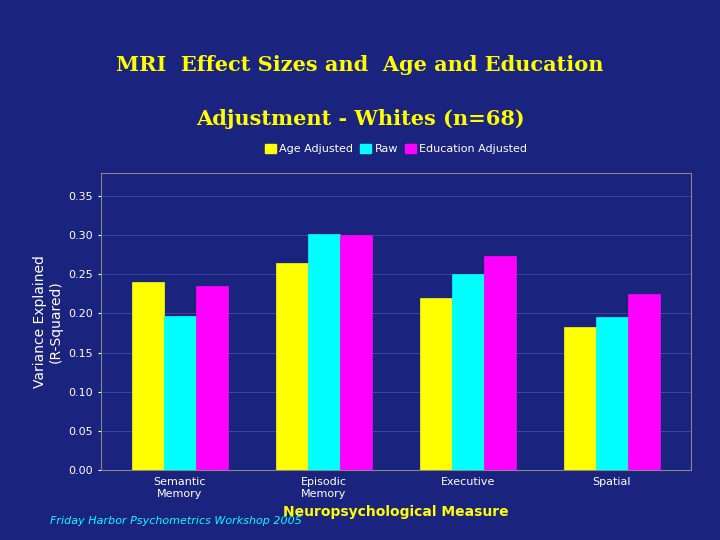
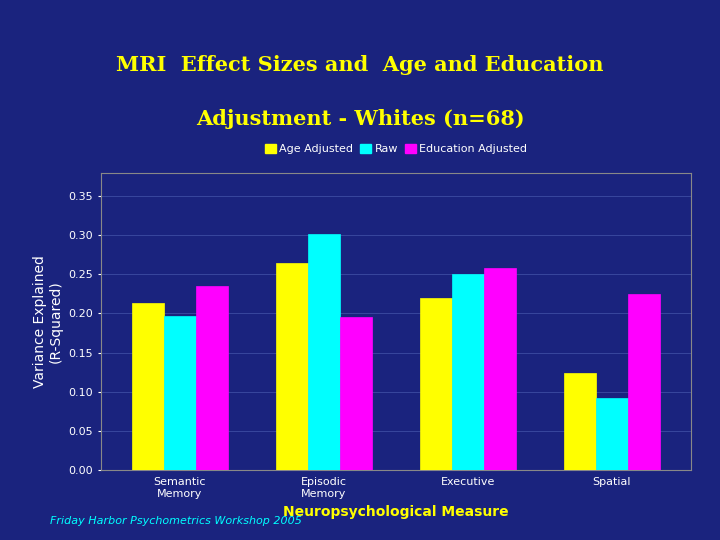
Age Adjusted/Semantic Memory: 0.240 -> 0.214
Education Adjusted/Episodic Memory: 0.301 -> 0.196
Education Adjusted/Executive: 0.274 -> 0.258
Age Adjusted/Spatial: 0.183 -> 0.124
Raw/Spatial: 0.196 -> 0.092
